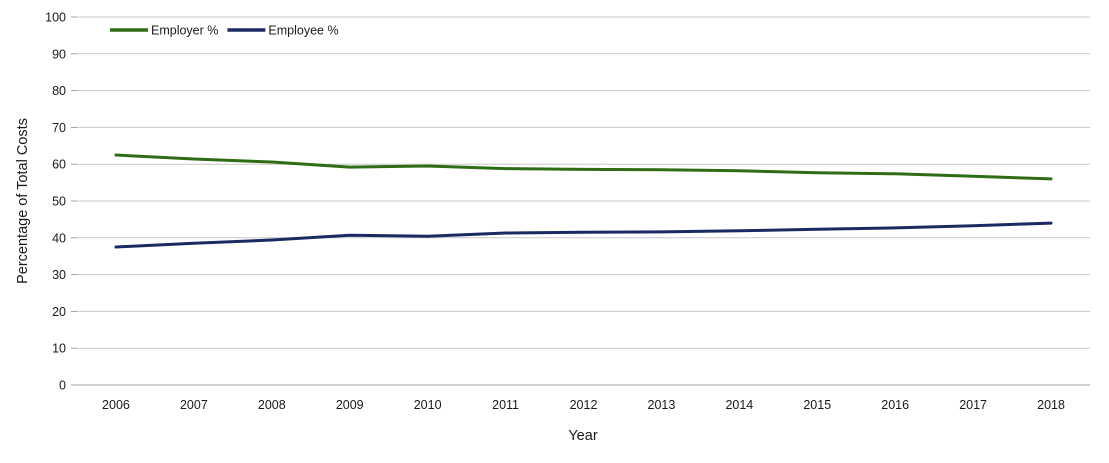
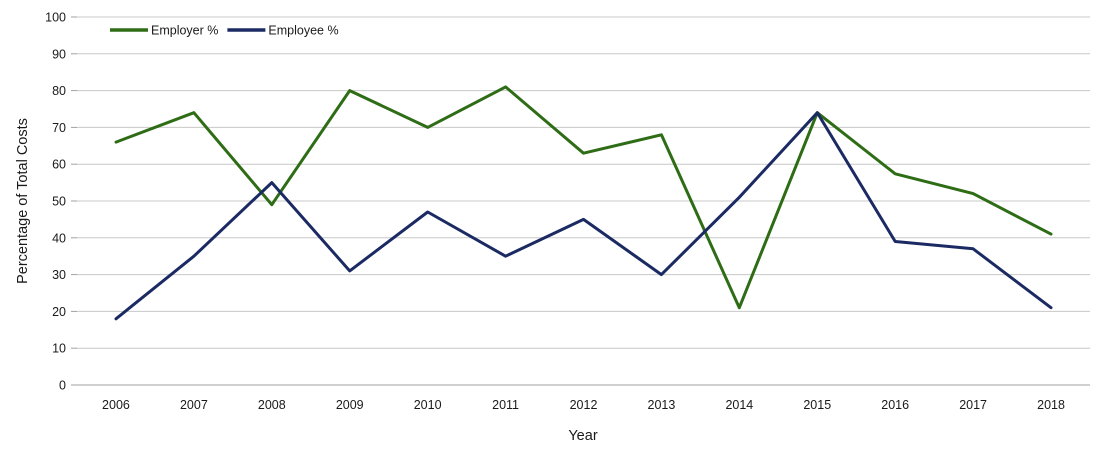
Employer %/2006: 62 -> 66
Employee %/2006: 38 -> 18
Employer %/2007: 61 -> 74
Employee %/2007: 38 -> 35
Employer %/2008: 61 -> 49
Employee %/2008: 39 -> 55
Employer %/2009: 59 -> 80
Employee %/2009: 41 -> 31
Employer %/2010: 60 -> 70
Employee %/2010: 40 -> 47
Employer %/2011: 59 -> 81
Employee %/2011: 41 -> 35
Employer %/2012: 59 -> 63
Employee %/2012: 42 -> 45
Employer %/2013: 58 -> 68
Employee %/2013: 42 -> 30
Employer %/2014: 58 -> 21
Employee %/2014: 42 -> 51
Employer %/2015: 58 -> 74
Employee %/2015: 42 -> 74
Employee %/2016: 43 -> 39
Employer %/2017: 57 -> 52
Employee %/2017: 43 -> 37
Employer %/2018: 56 -> 41
Employee %/2018: 44 -> 21
